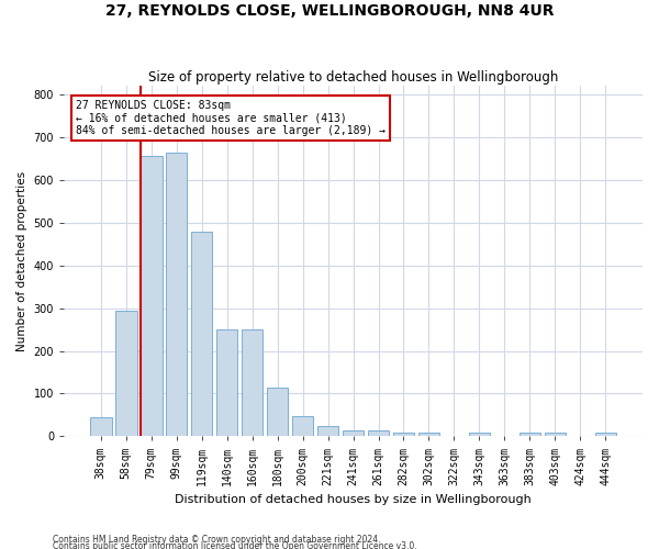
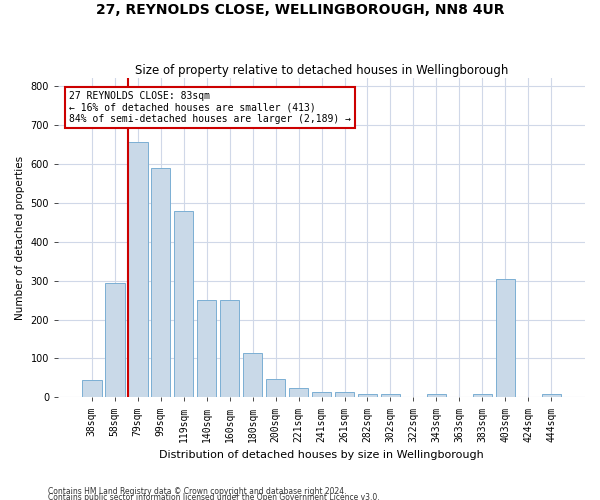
99sqm: 665 -> 590
403sqm: 8 -> 305
